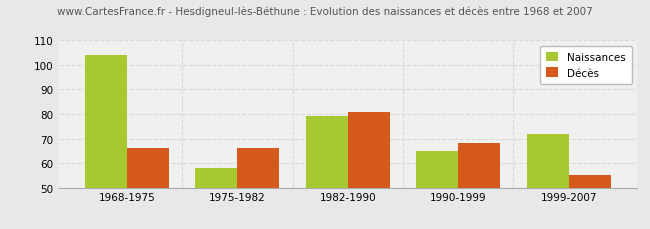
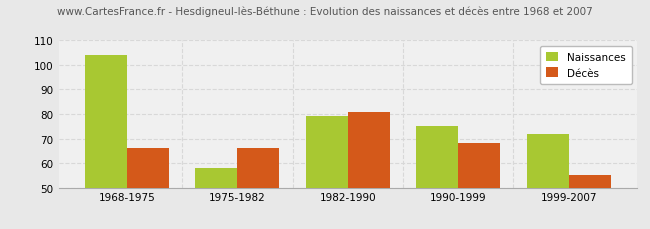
Naissances/1990-1999: 65 -> 75
